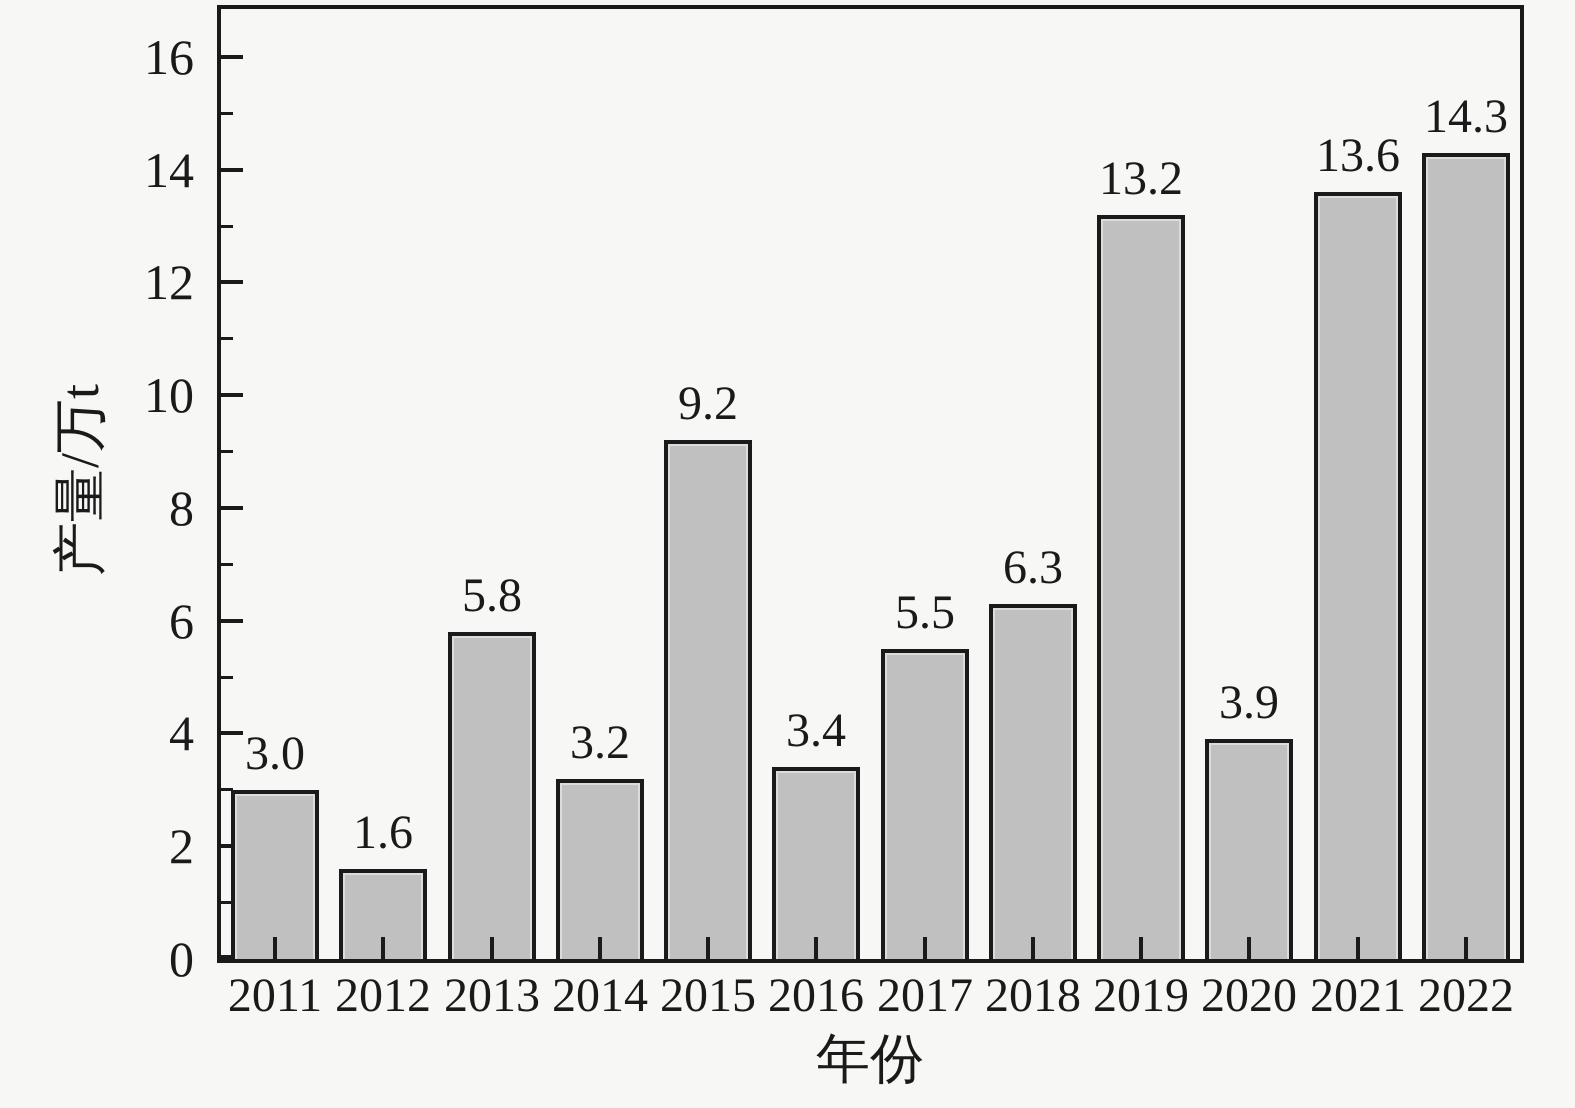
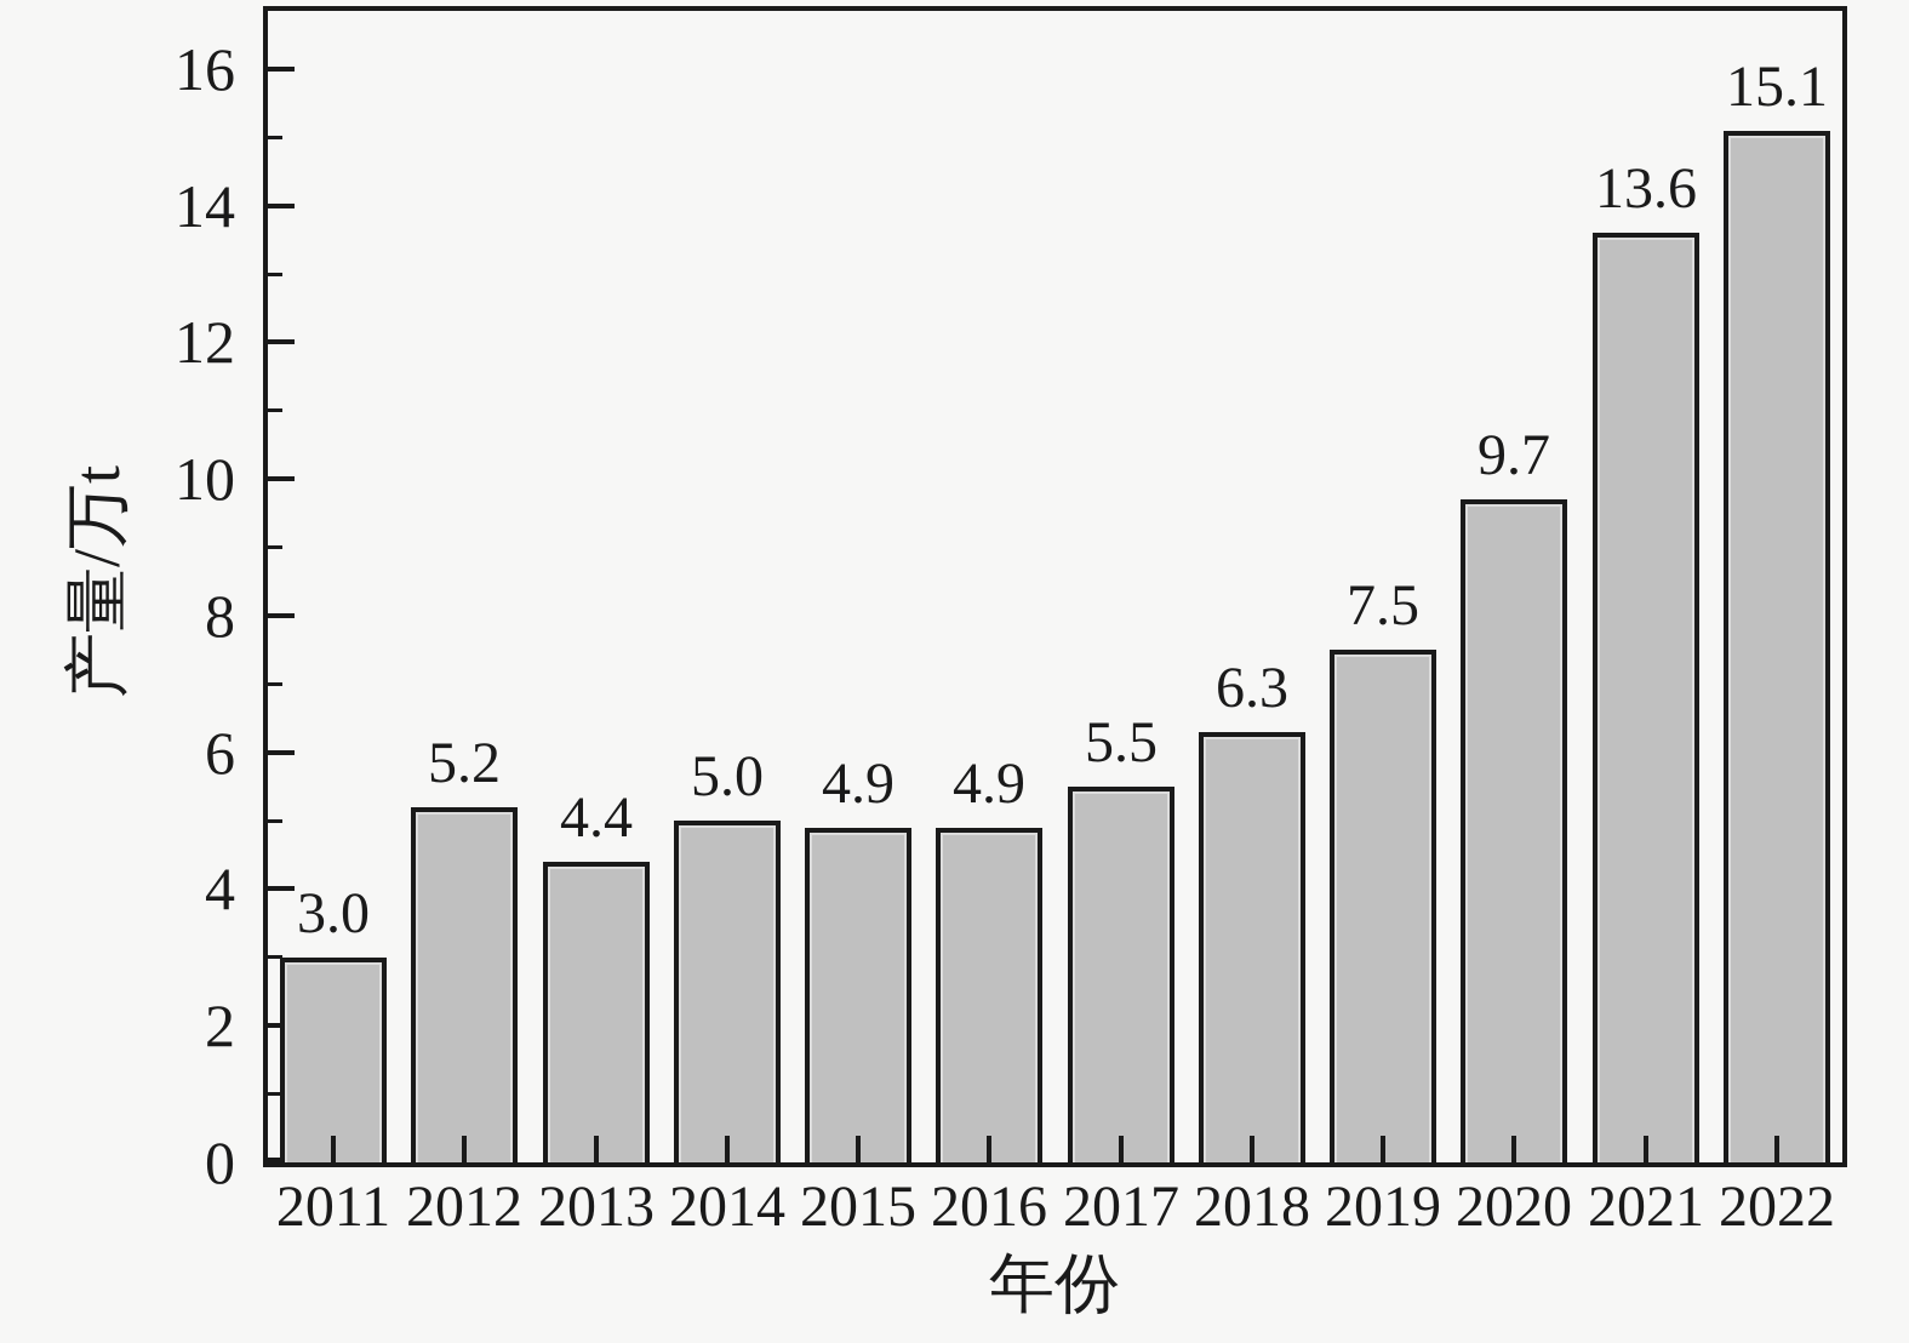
2012: 1.6 -> 5.2
2013: 5.8 -> 4.4
2014: 3.2 -> 5.0
2015: 9.2 -> 4.9
2016: 3.4 -> 4.9
2019: 13.2 -> 7.5
2020: 3.9 -> 9.7
2022: 14.3 -> 15.1
